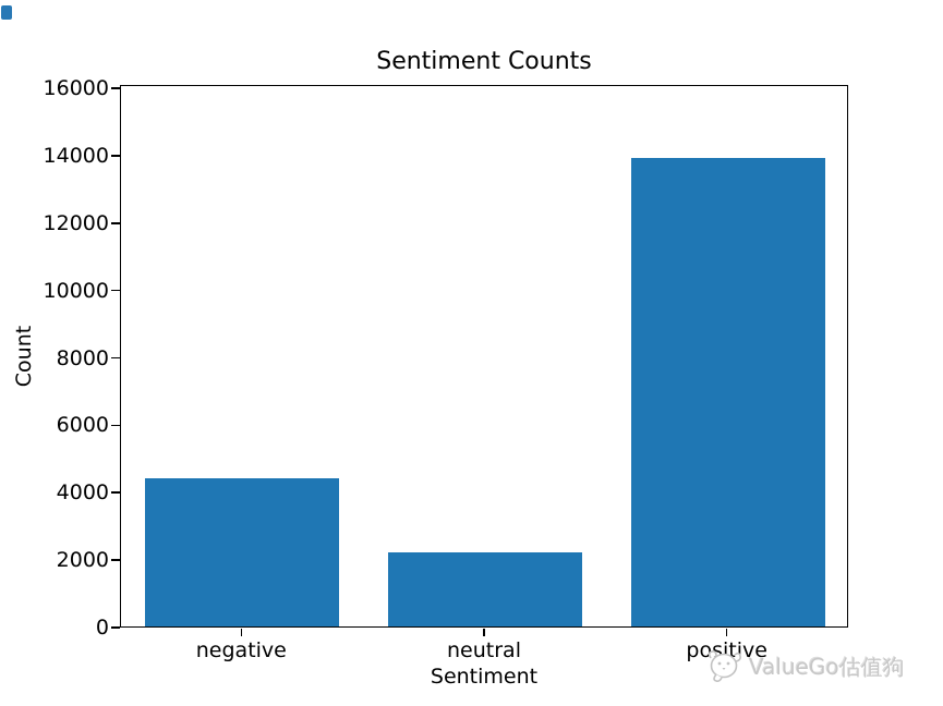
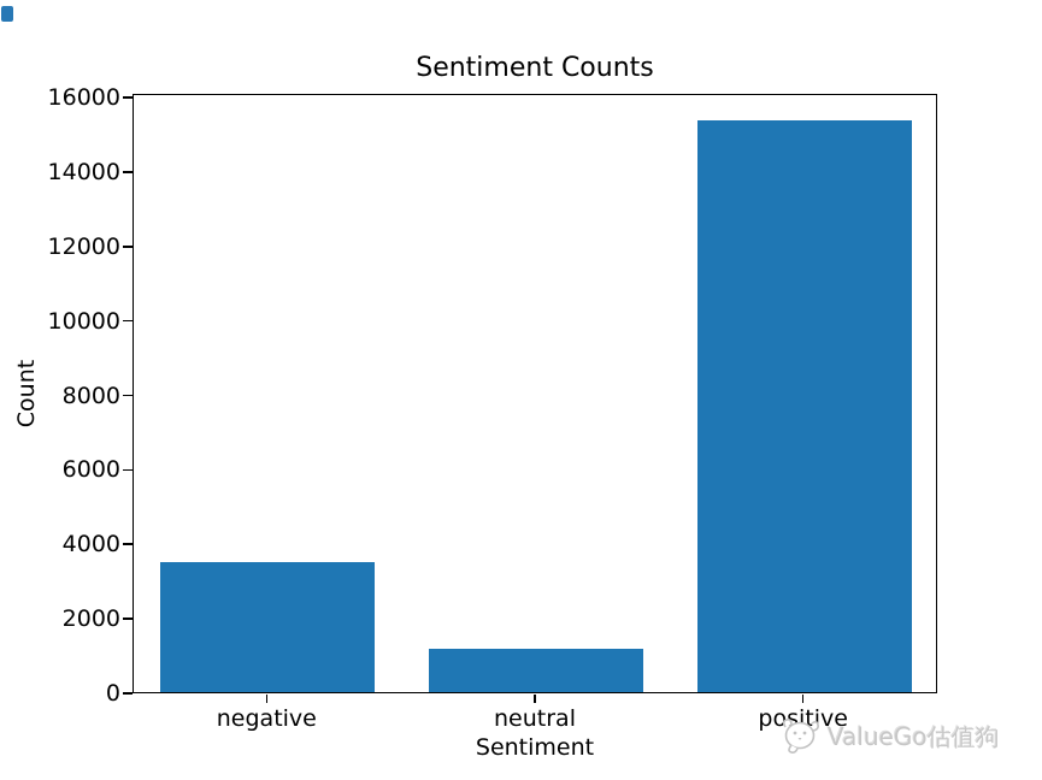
negative: 4400 -> 3500
neutral: 2200 -> 1200
positive: 13900 -> 15400
